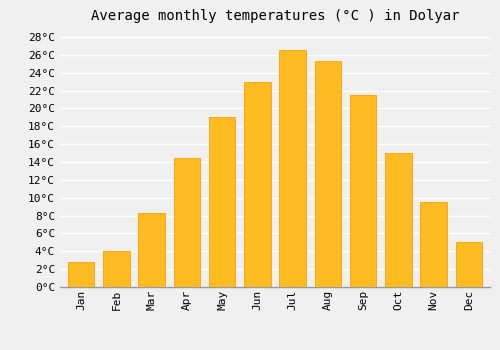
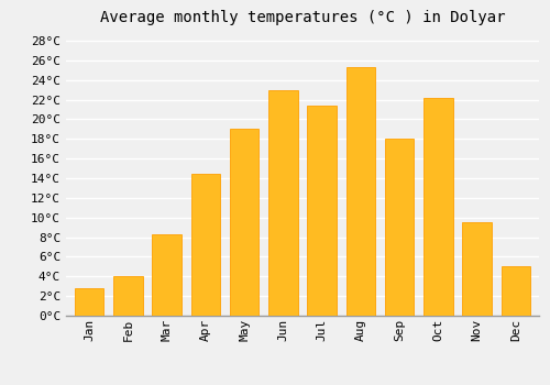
Jul: 26.5°C -> 21.4°C
Sep: 21.5°C -> 18.0°C
Oct: 15.0°C -> 22.2°C
